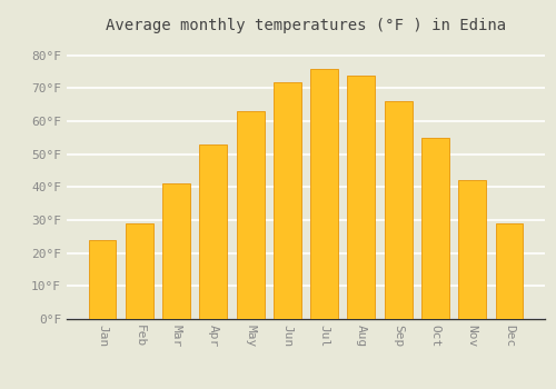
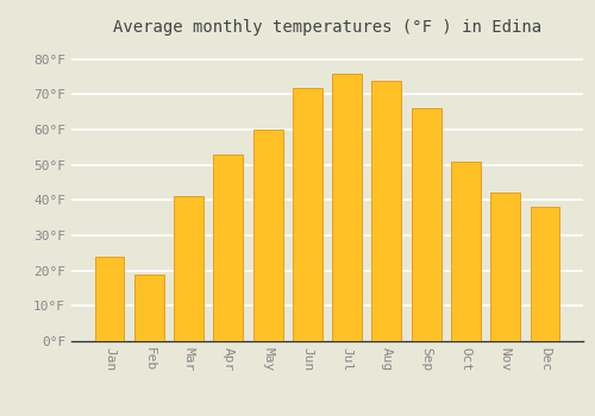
Feb: 29°F -> 19°F
May: 63°F -> 60°F
Oct: 55°F -> 51°F
Dec: 29°F -> 38°F
